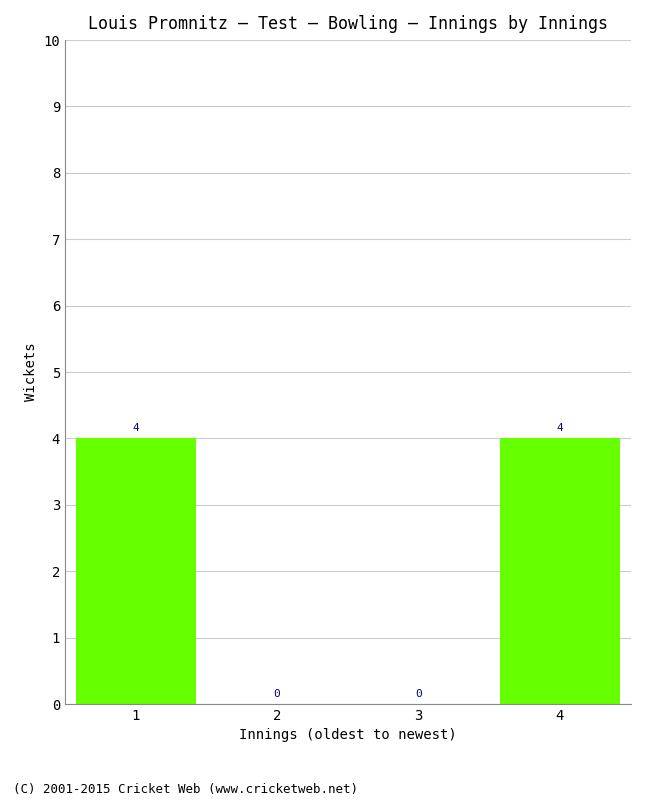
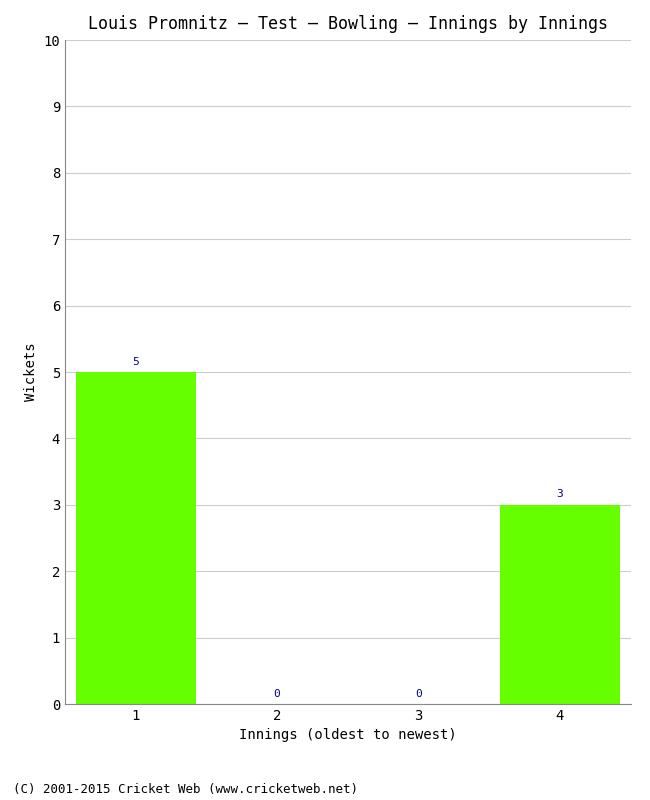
1: 4 -> 5
4: 4 -> 3
